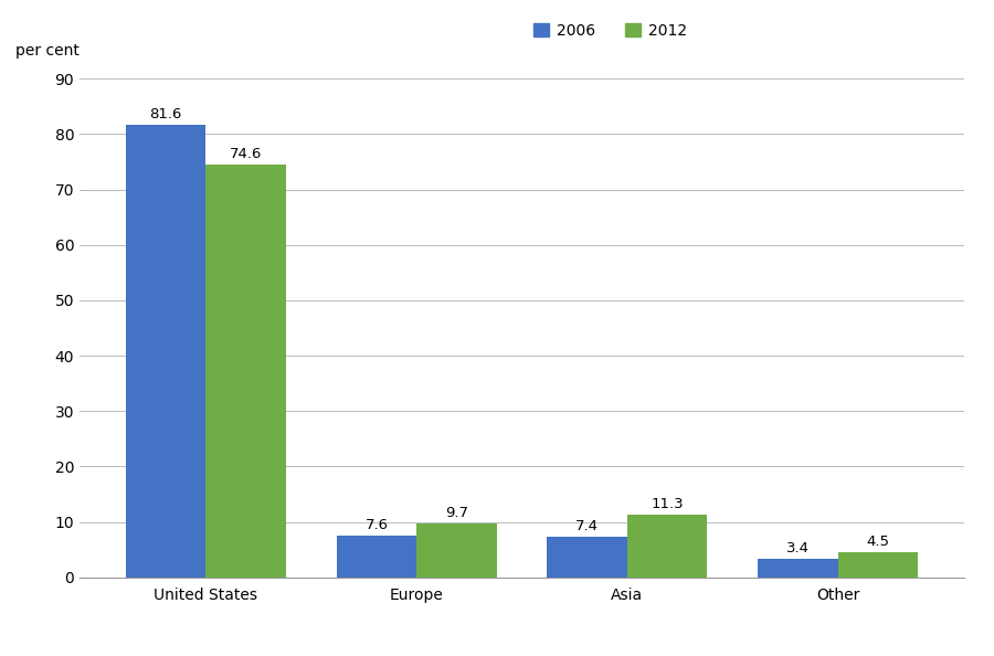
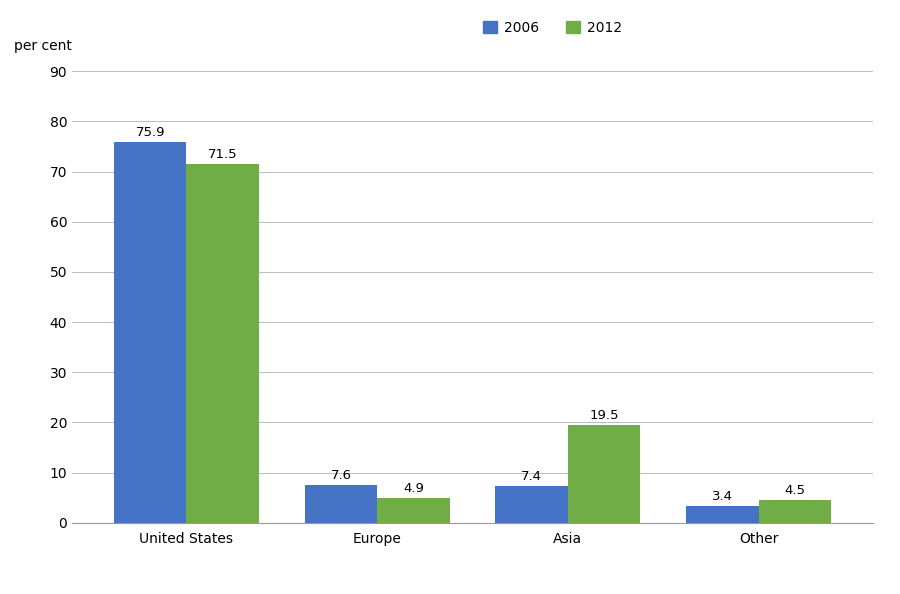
2006/United States: 81.6 -> 75.9
2012/United States: 74.6 -> 71.5
2012/Europe: 9.7 -> 4.9
2012/Asia: 11.3 -> 19.5
